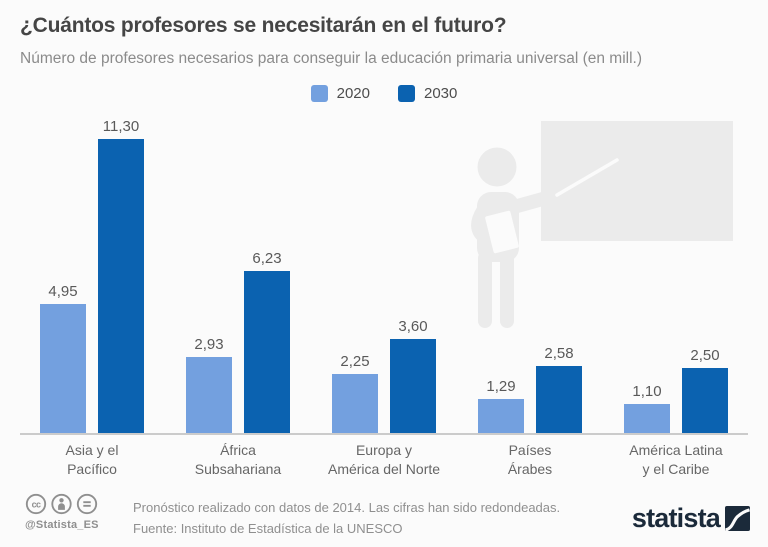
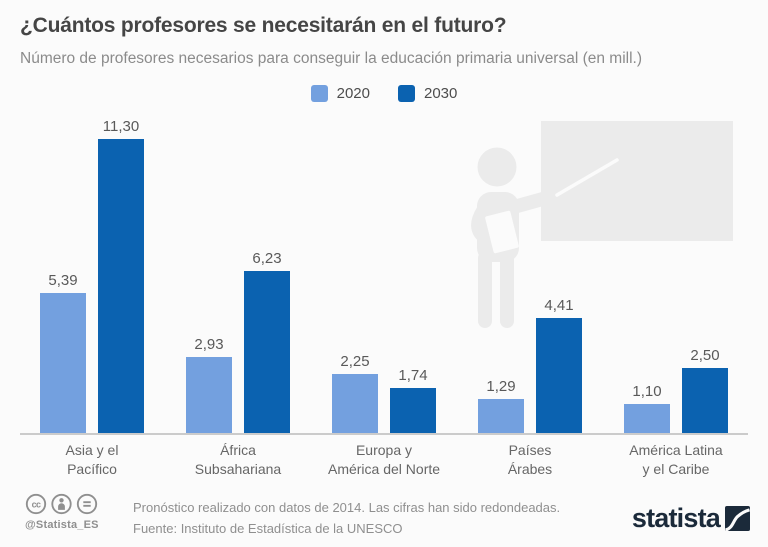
2020/Asia y el Pacífico: 4,95 -> 5,39
2030/Europa y América del Norte: 3,60 -> 1,74
2030/Países Árabes: 2,58 -> 4,41
